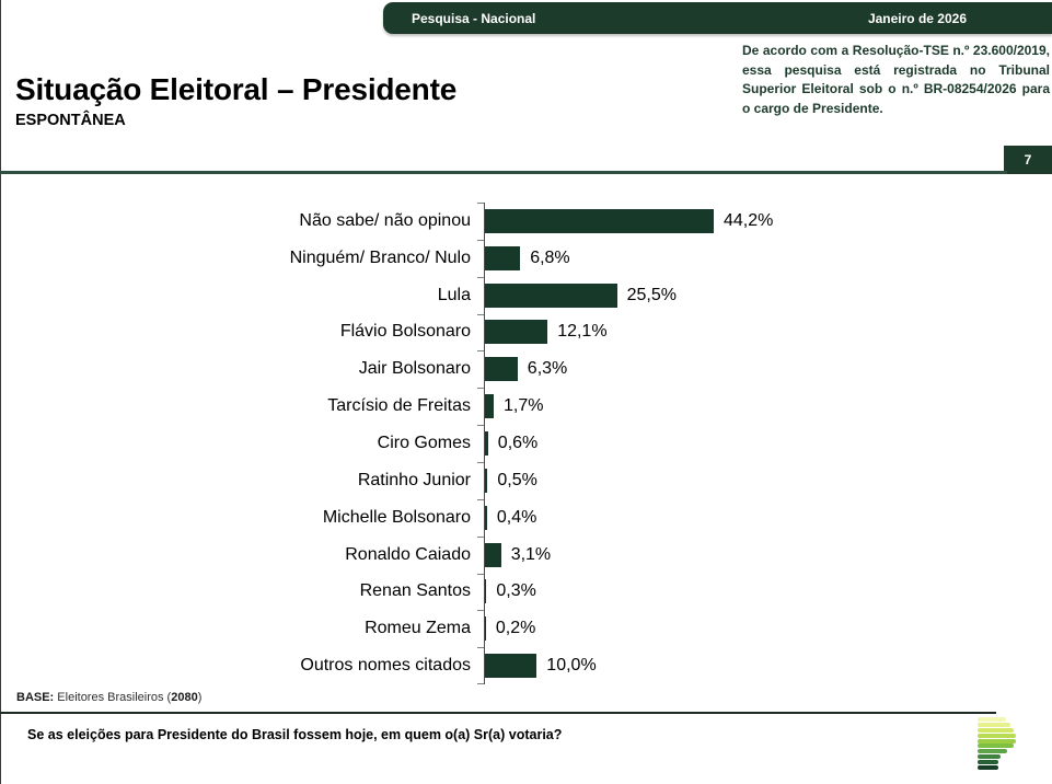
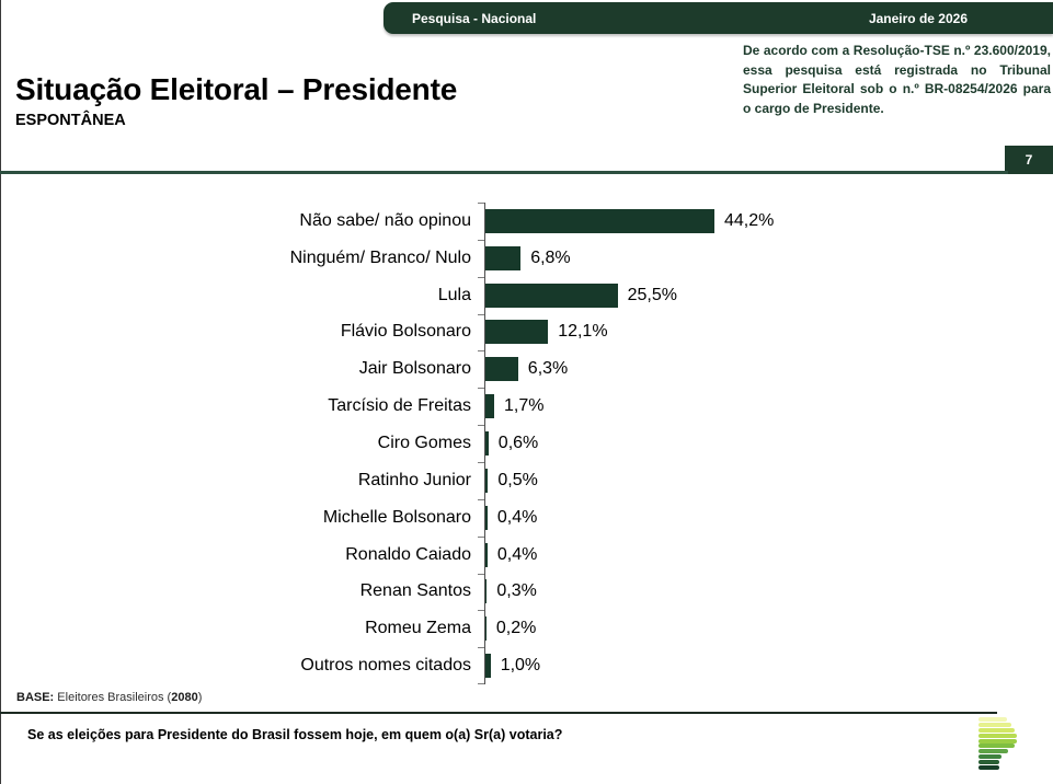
Ronaldo Caiado: 3,1% -> 0,4%
Outros nomes citados: 10,0% -> 1,0%
